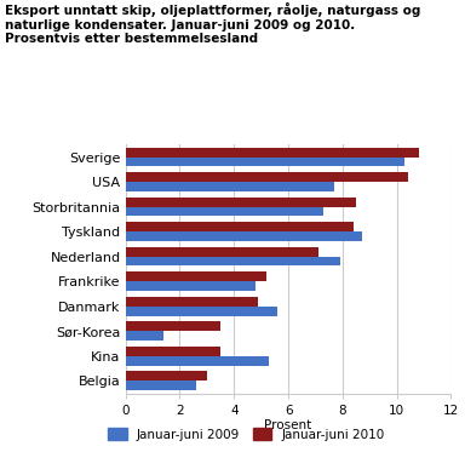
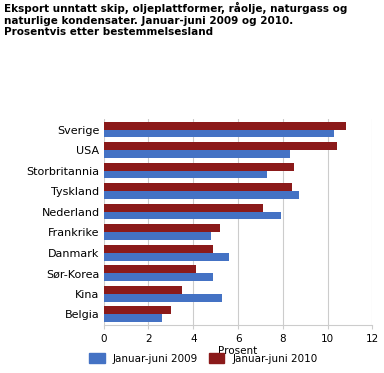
Januar-juni 2009/USA: 7.7 -> 8.3
Januar-juni 2010/Sør-Korea: 3.5 -> 4.1
Januar-juni 2009/Sør-Korea: 1.4 -> 4.9
